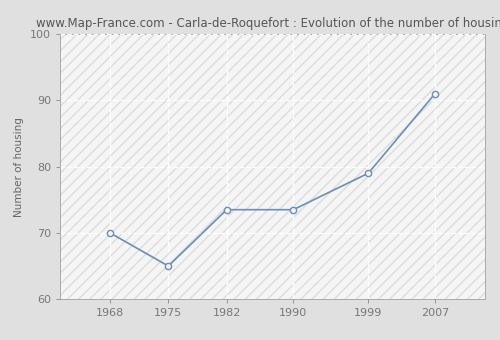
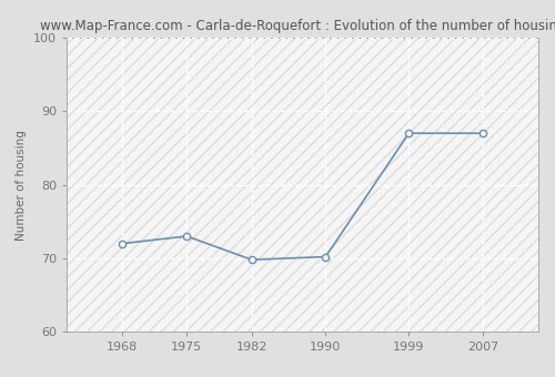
1968: 70.0 -> 72.0
1975: 65.0 -> 73.0
1982: 73.5 -> 69.8
1990: 73.5 -> 70.2
1999: 79.0 -> 87.0
2007: 91.0 -> 87.0
